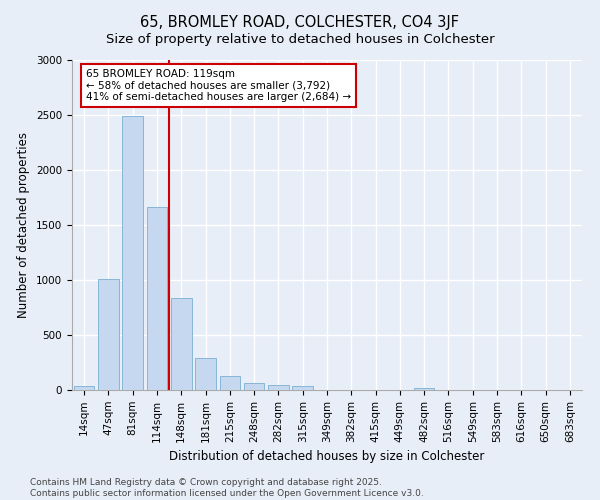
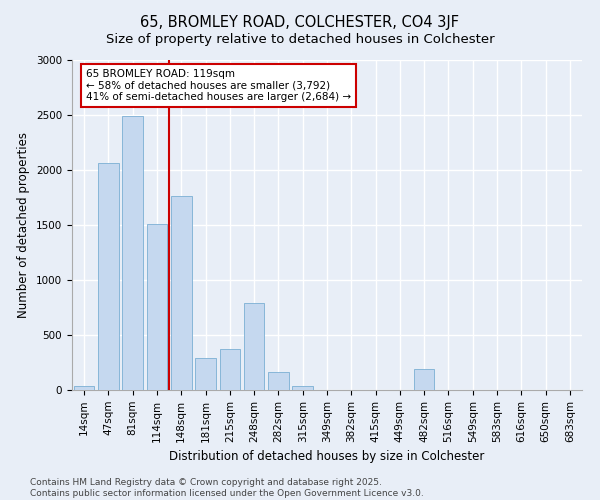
47sqm: 1000 -> 2060
114sqm: 1660 -> 1510
148sqm: 840 -> 1760
215sqm: 130 -> 370
248sqm: 60 -> 790
282sqm: 40 -> 160
482sqm: 20 -> 190
